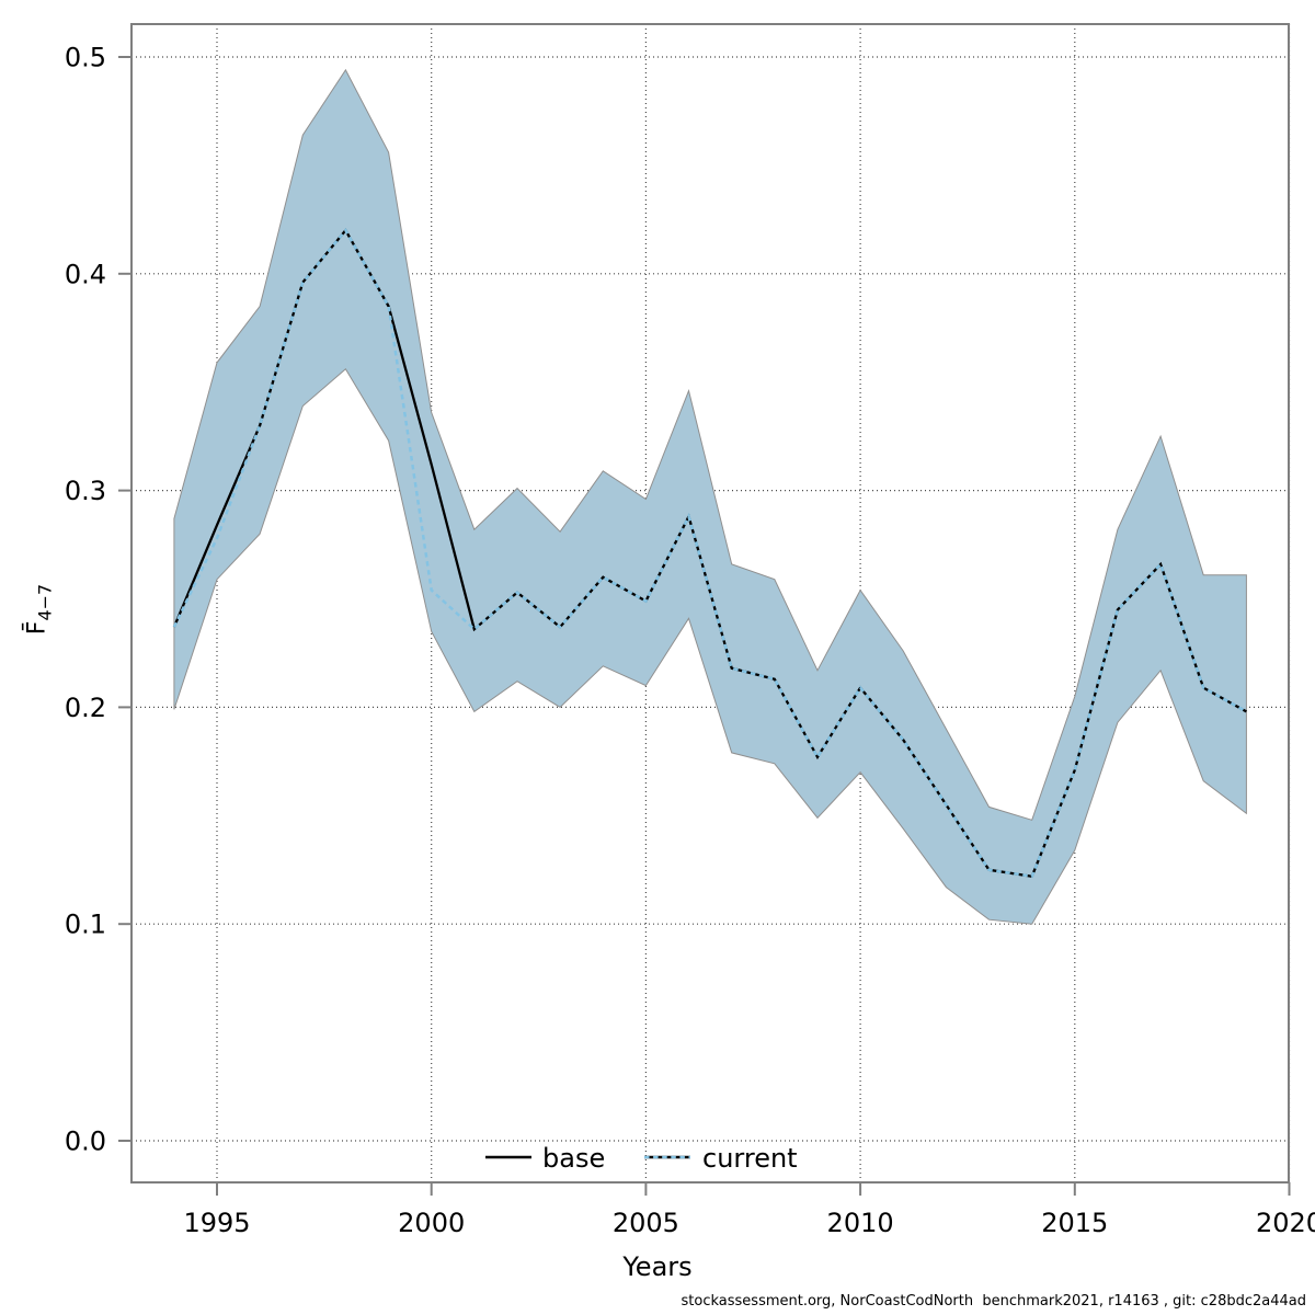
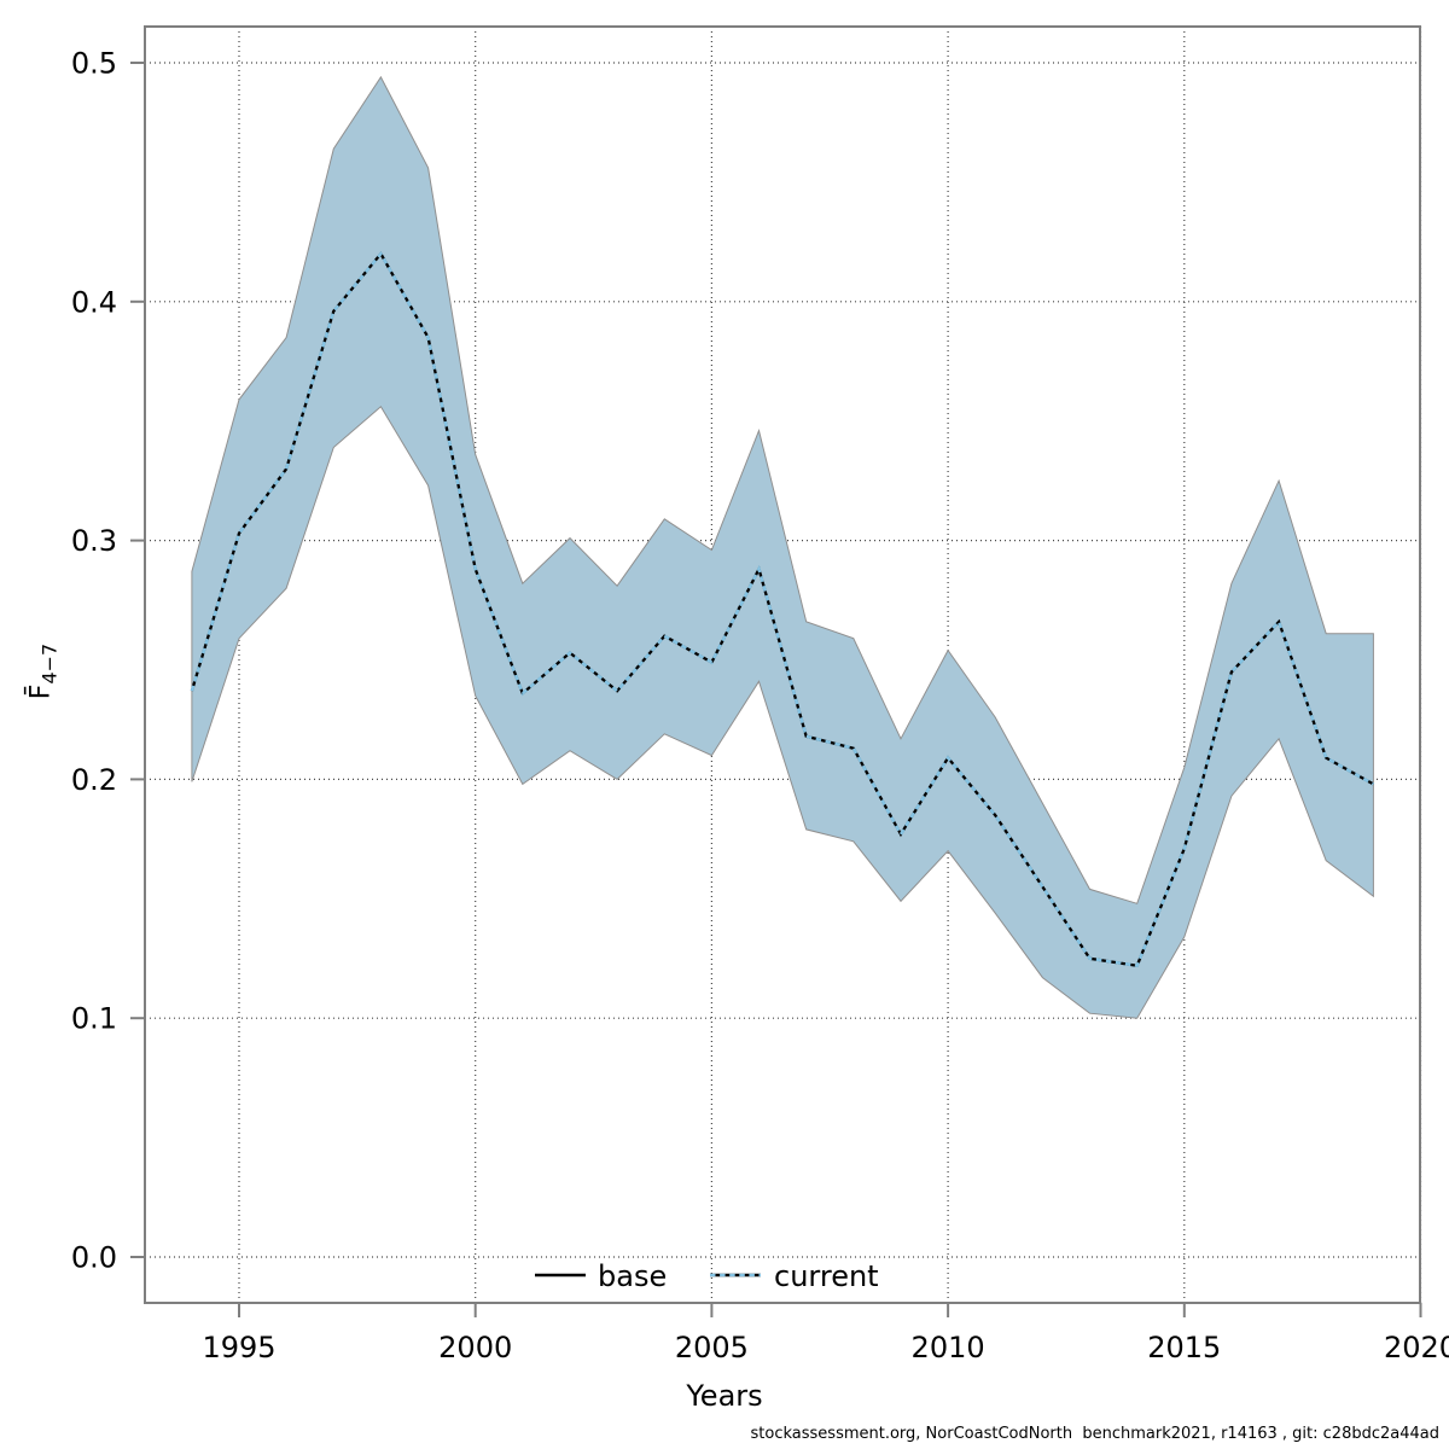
base/1995: 0.284 -> 0.303
current/1995: 0.278 -> 0.303
base/2000: 0.312 -> 0.288
current/2000: 0.254 -> 0.288
